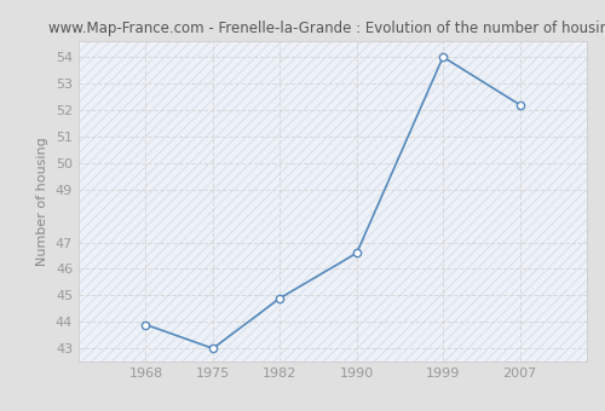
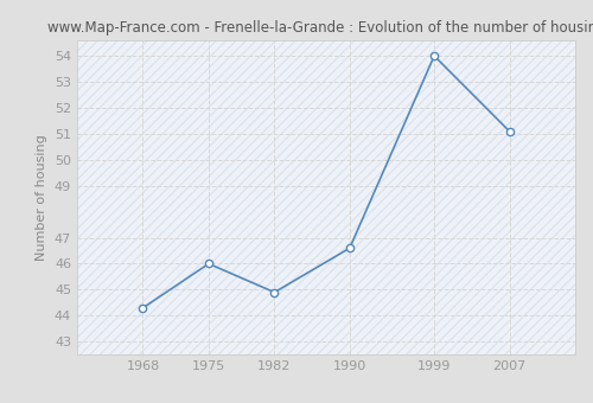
1968: 43.9 -> 44.3
1975: 43.0 -> 46.0
2007: 52.2 -> 51.1
